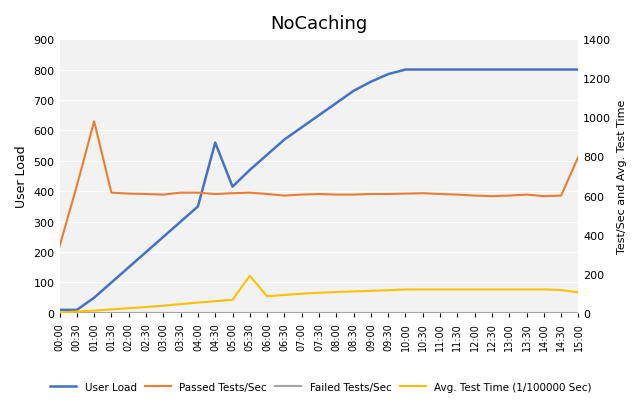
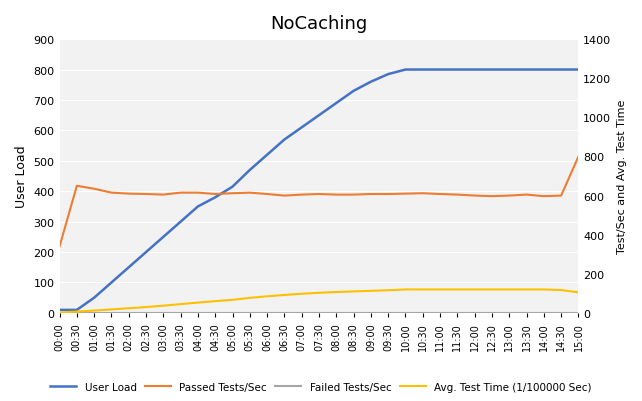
Passed Tests/Sec/01:00: 980 -> 640
User Load/04:30: 560 -> 380
Avg. Test Time (1/100000 Sec)/05:30: 190 -> 80
